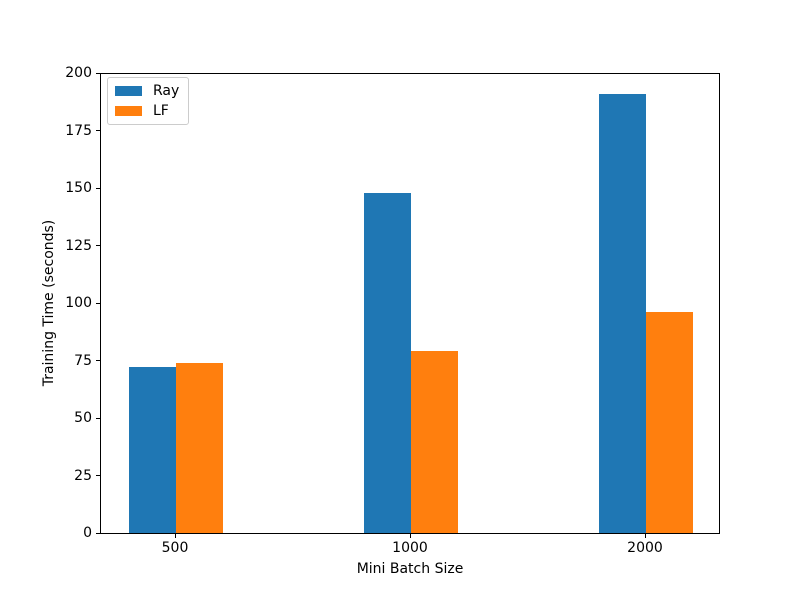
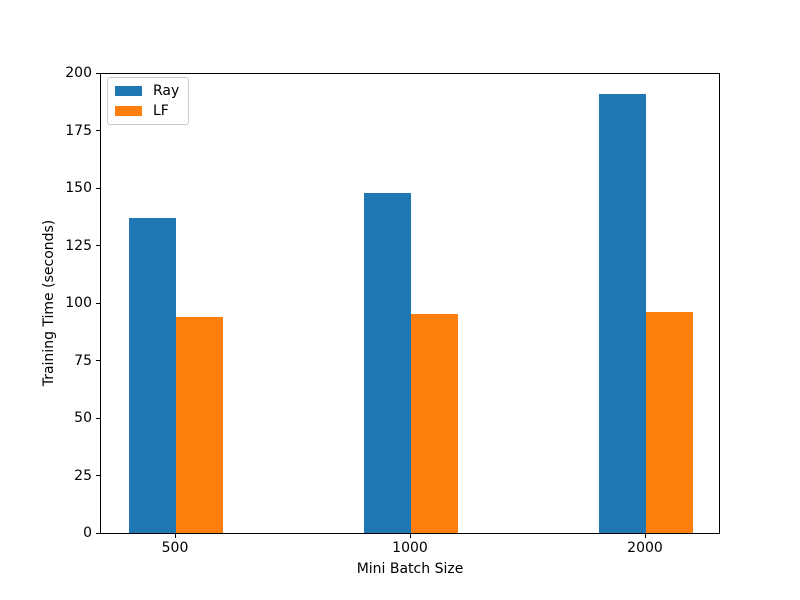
Ray/500: 72 -> 137
LF/500: 74 -> 94
LF/1000: 79 -> 95
